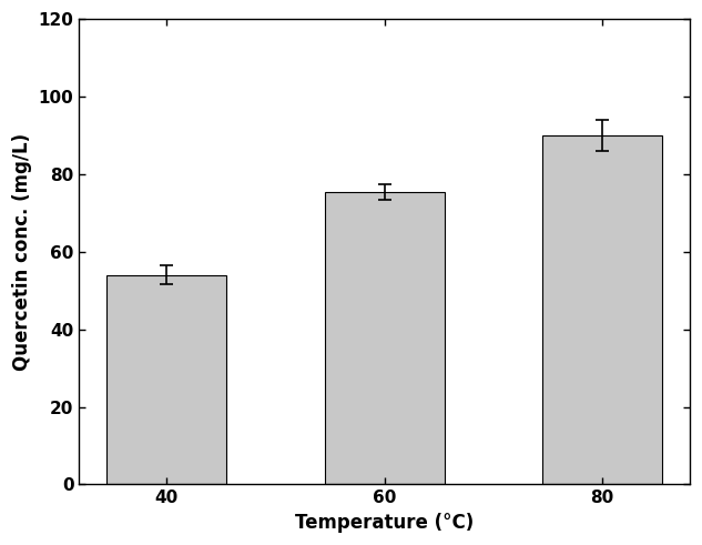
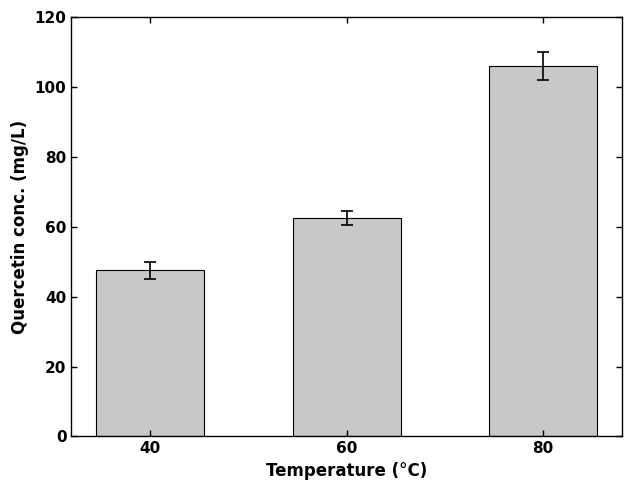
40: 54.0 -> 47.5
60: 75.5 -> 62.5
80: 90.0 -> 106.0
